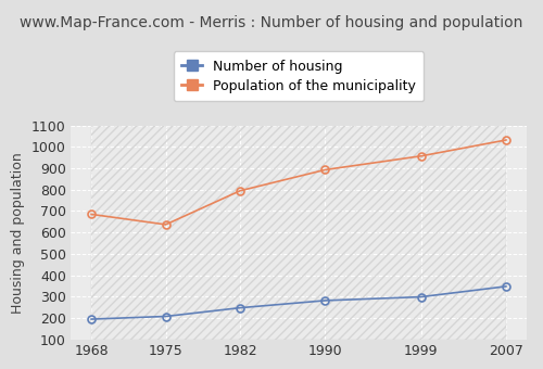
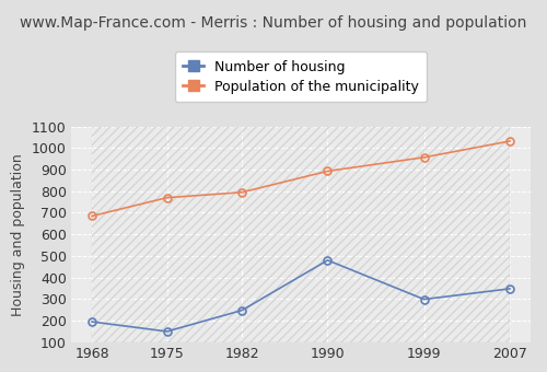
Number of housing/1975: 210 -> 150
Population of the municipality/1975: 640 -> 770
Number of housing/1990: 280 -> 480
